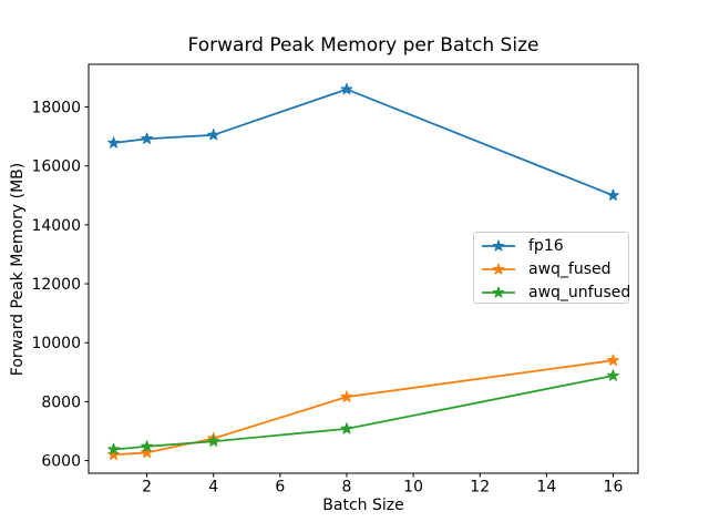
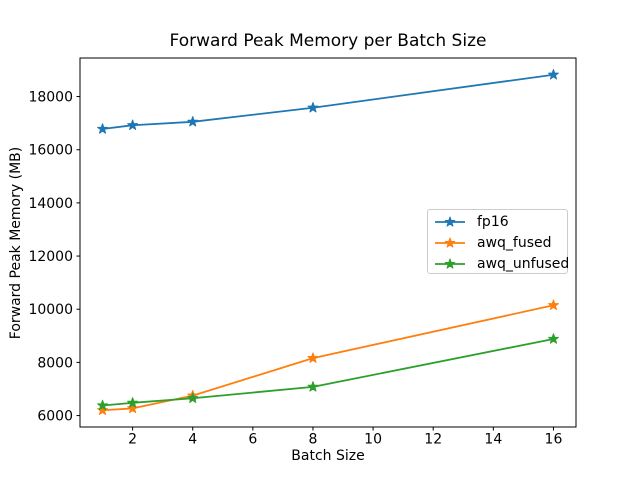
fp16/8: 18600 -> 17600
fp16/16: 15000 -> 18800
awq_fused/16: 9400 -> 10200
